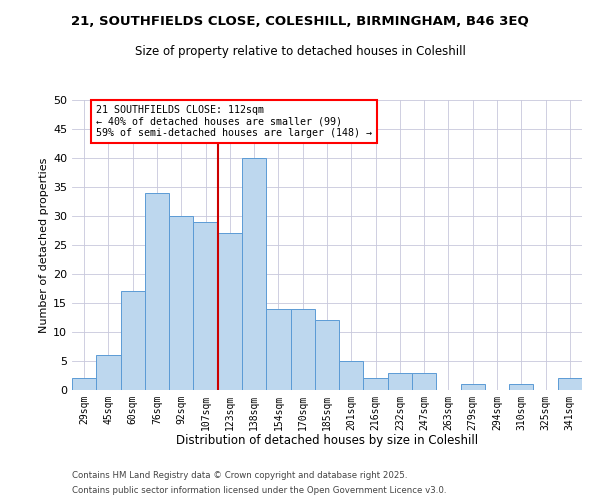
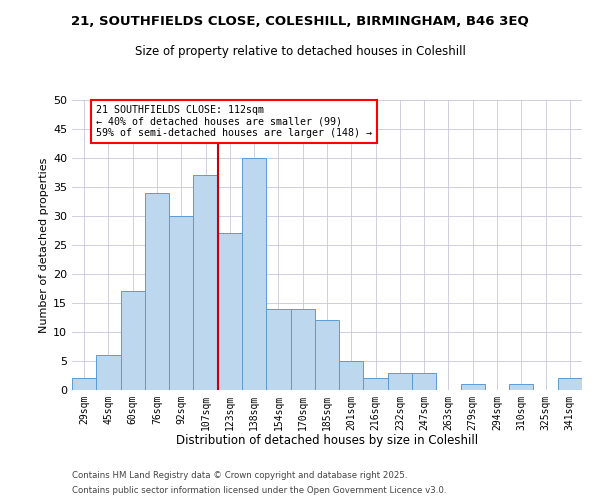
107sqm: 29 -> 37
